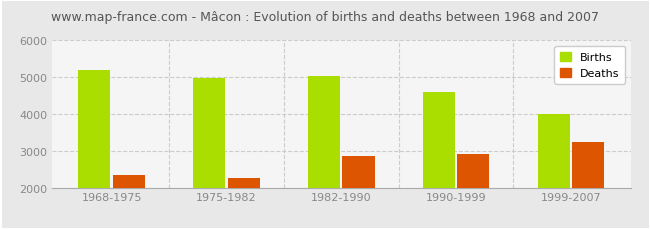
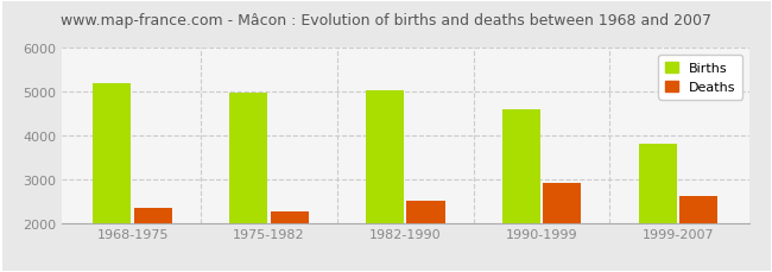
Deaths/1982-1990: 2850 -> 2510
Births/1999-2007: 4000 -> 3810
Deaths/1999-2007: 3250 -> 2620
